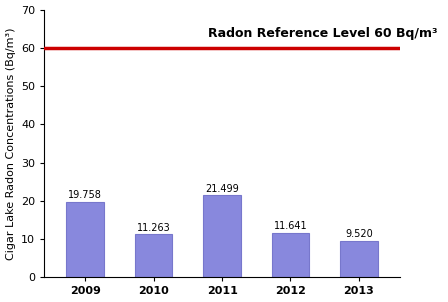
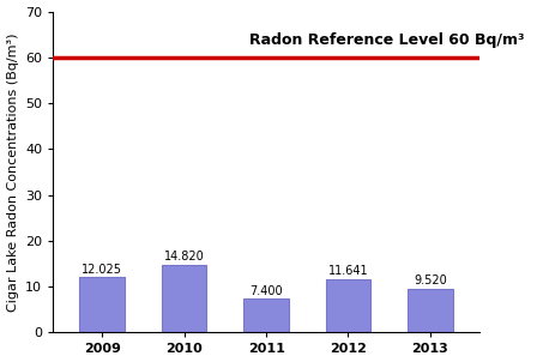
2009: 19.758 -> 12.025
2010: 11.263 -> 14.820
2011: 21.499 -> 7.400
